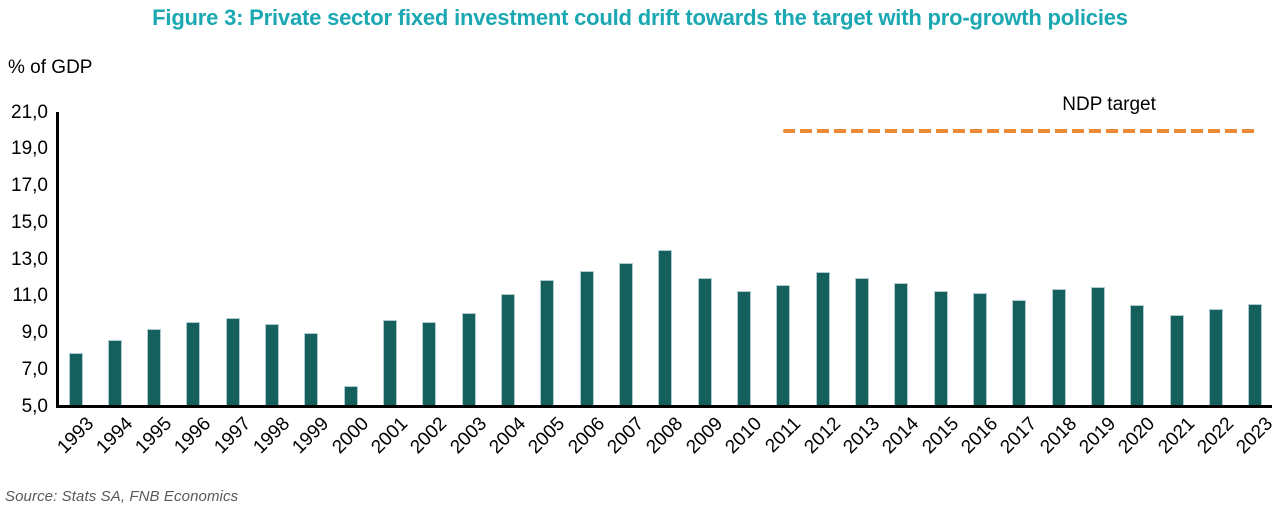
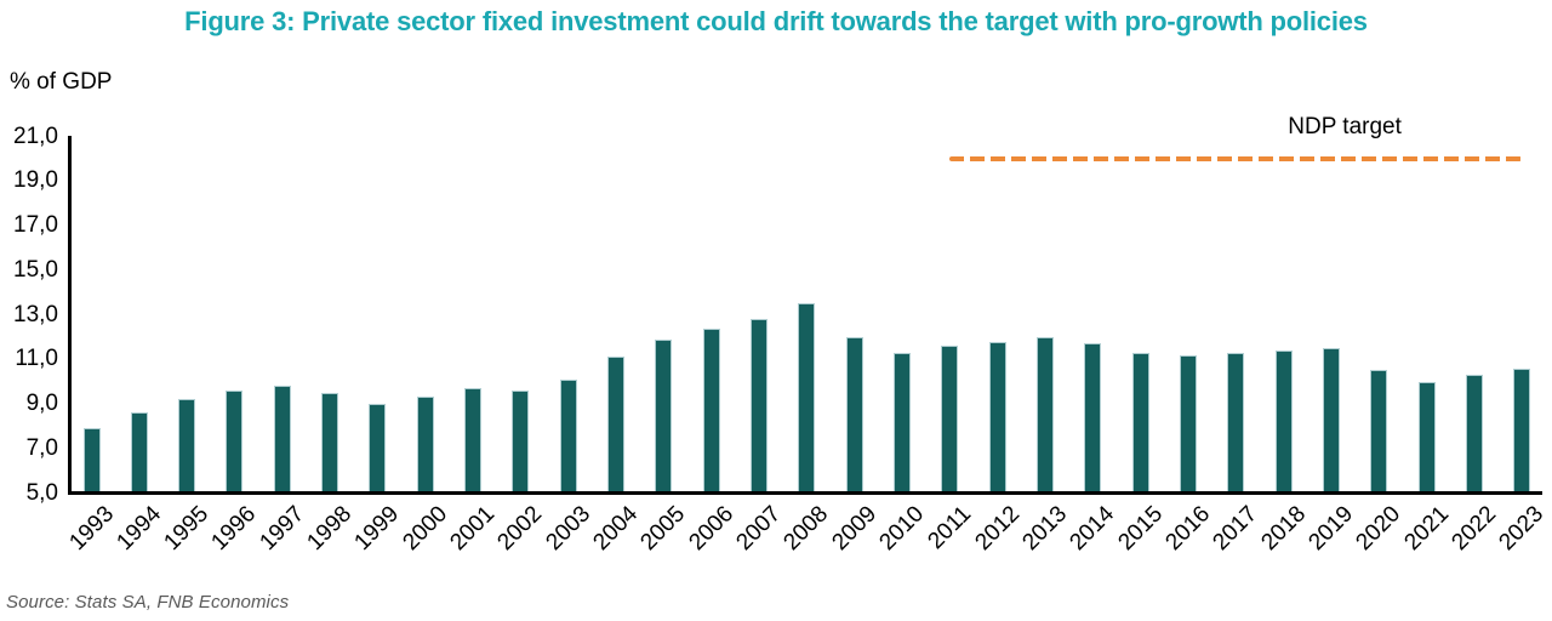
2000: 6,1 -> 9,3
2012: 12,3 -> 11,8
2017: 10,8 -> 11,3
